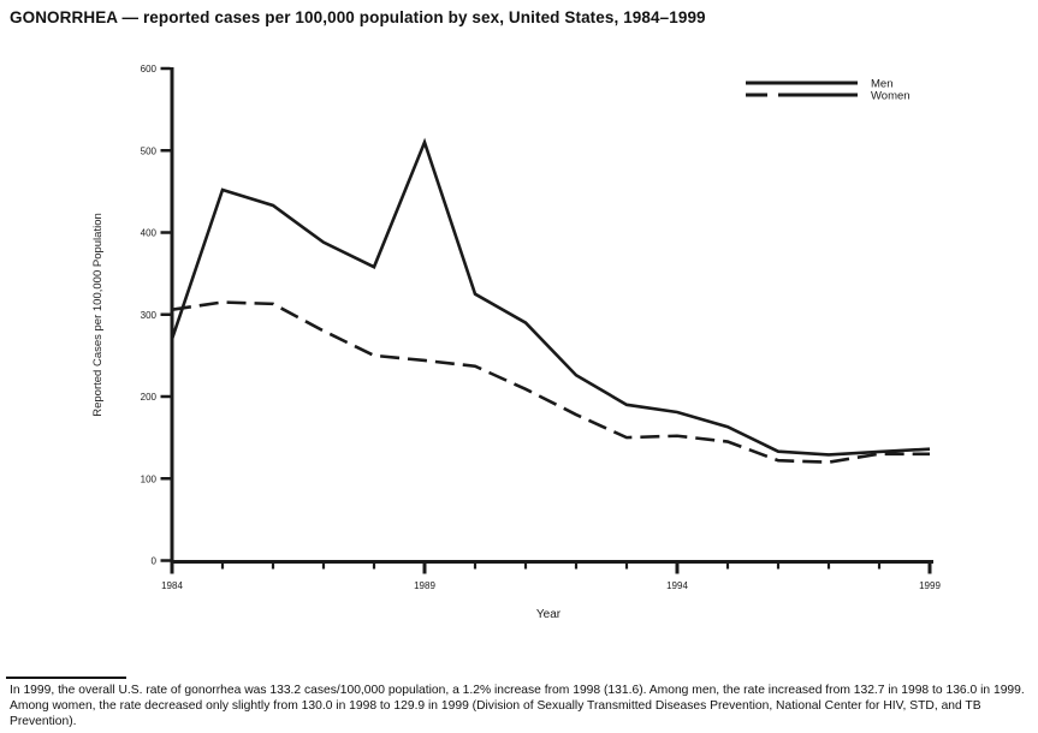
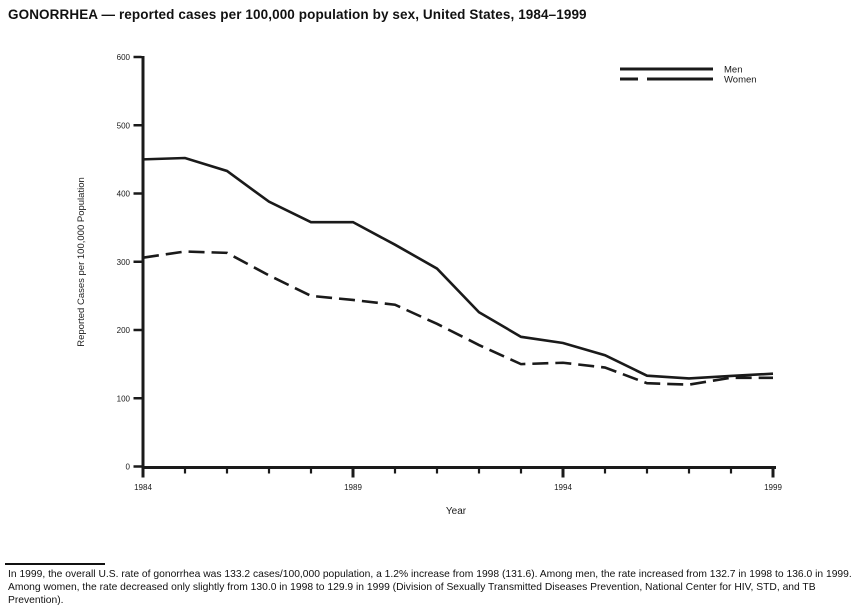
Men/1984: 270 -> 450
Men/1989: 510 -> 360
